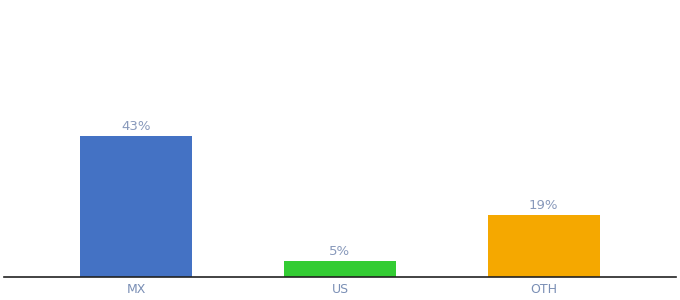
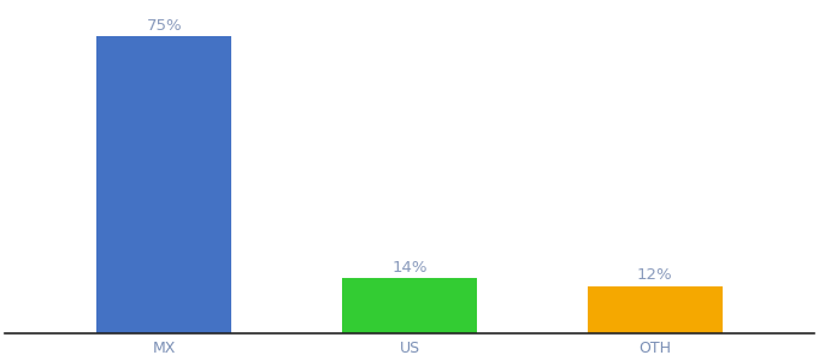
MX: 43% -> 75%
US: 5% -> 14%
OTH: 19% -> 12%
